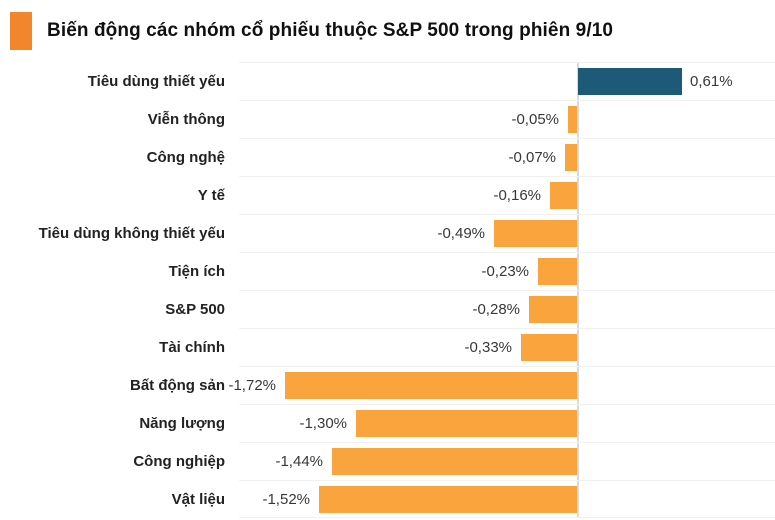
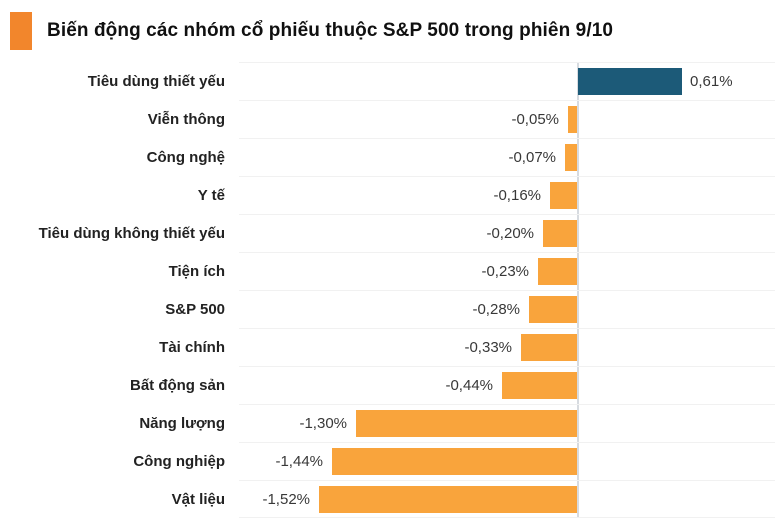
Tiêu dùng không thiết yếu: -0,49% -> -0,20%
Bất động sản: -1,72% -> -0,44%
